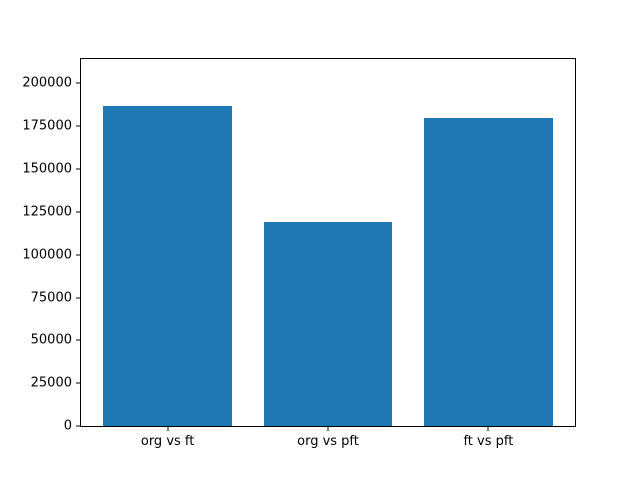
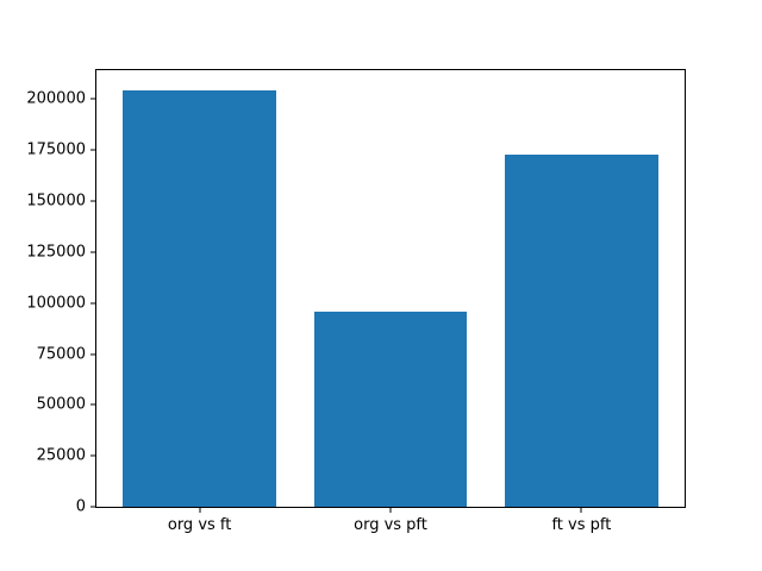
org vs ft: 187000 -> 204000
org vs pft: 119000 -> 96000
ft vs pft: 180000 -> 173000
